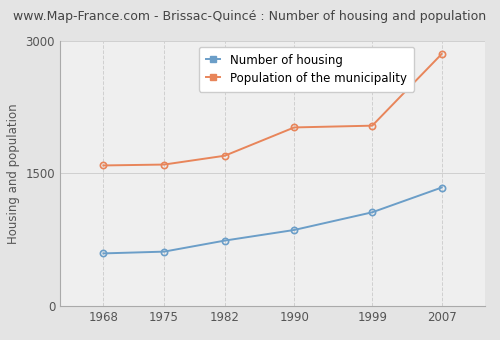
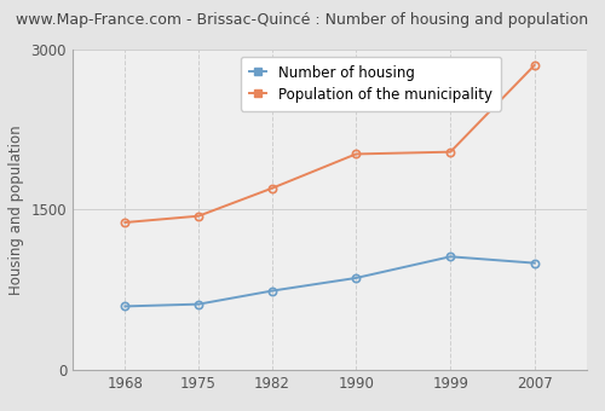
Population of the municipality/1968: 1590 -> 1380
Population of the municipality/1975: 1600 -> 1440
Number of housing/2007: 1340 -> 1000
